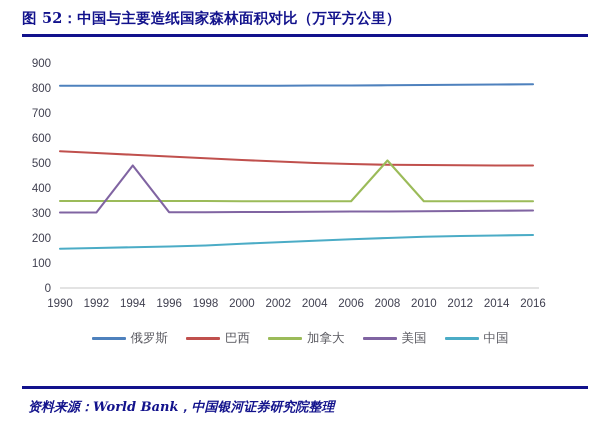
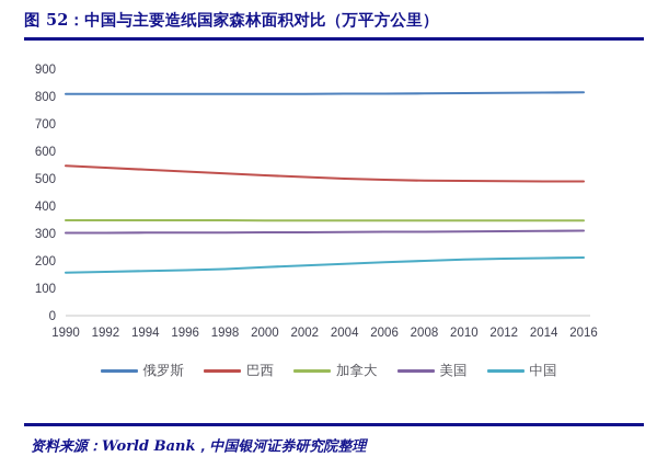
美国/1994: 490 -> 300
加拿大/2008: 510 -> 350
